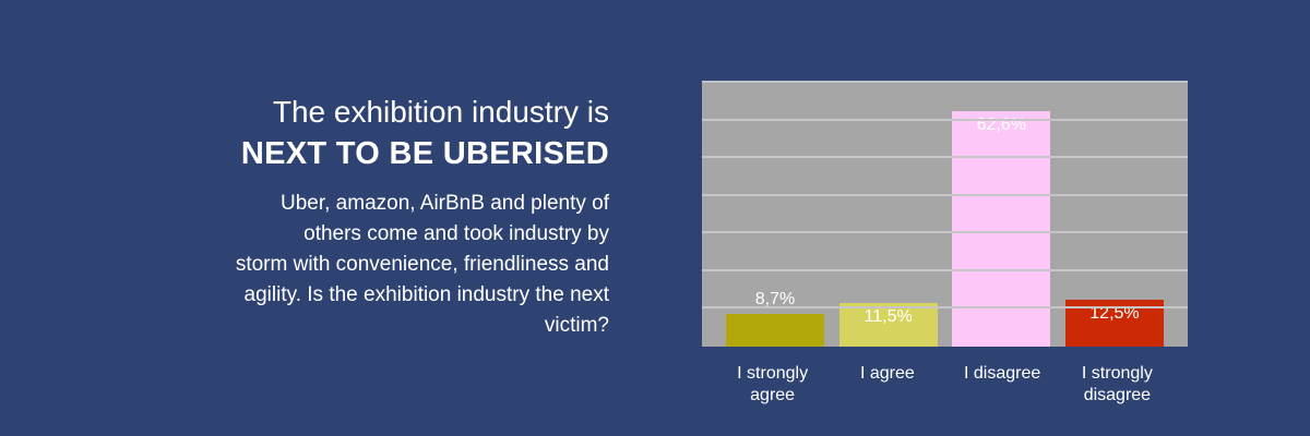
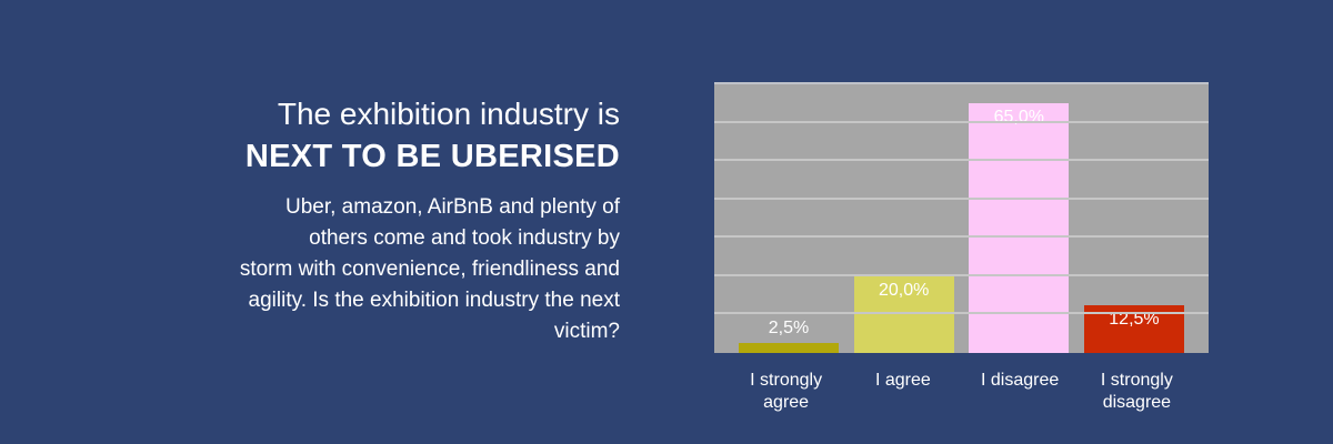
I strongly agree: 8,7% -> 2,5%
I agree: 11,5% -> 20,0%
I disagree: 62,6% -> 65,0%
